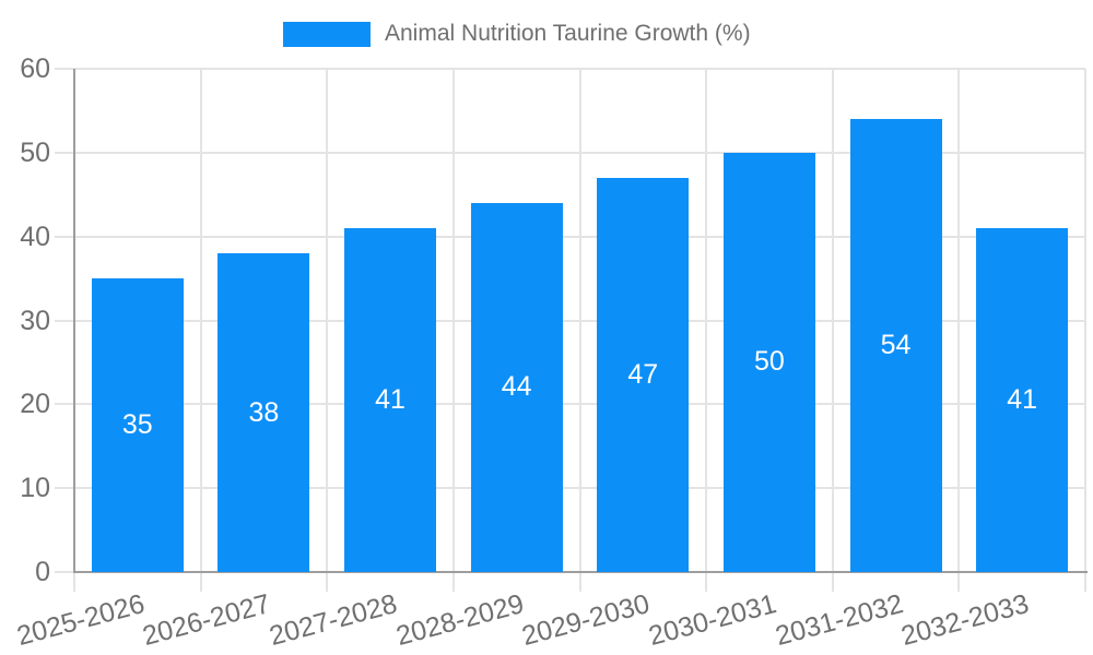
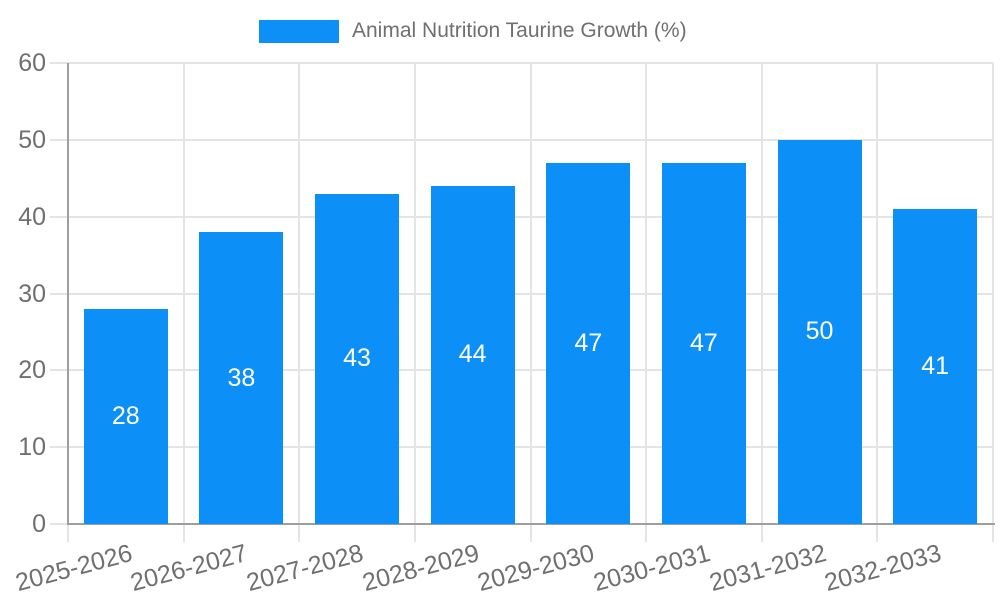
2025-2026: 35 -> 28
2027-2028: 41 -> 43
2030-2031: 50 -> 47
2031-2032: 54 -> 50
